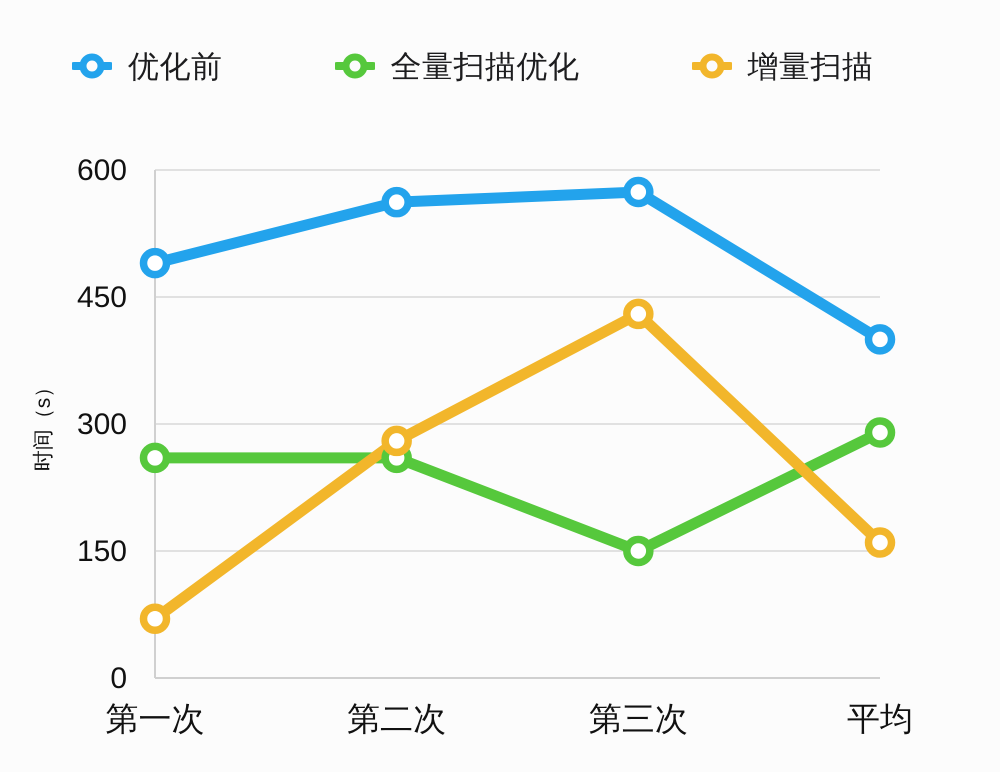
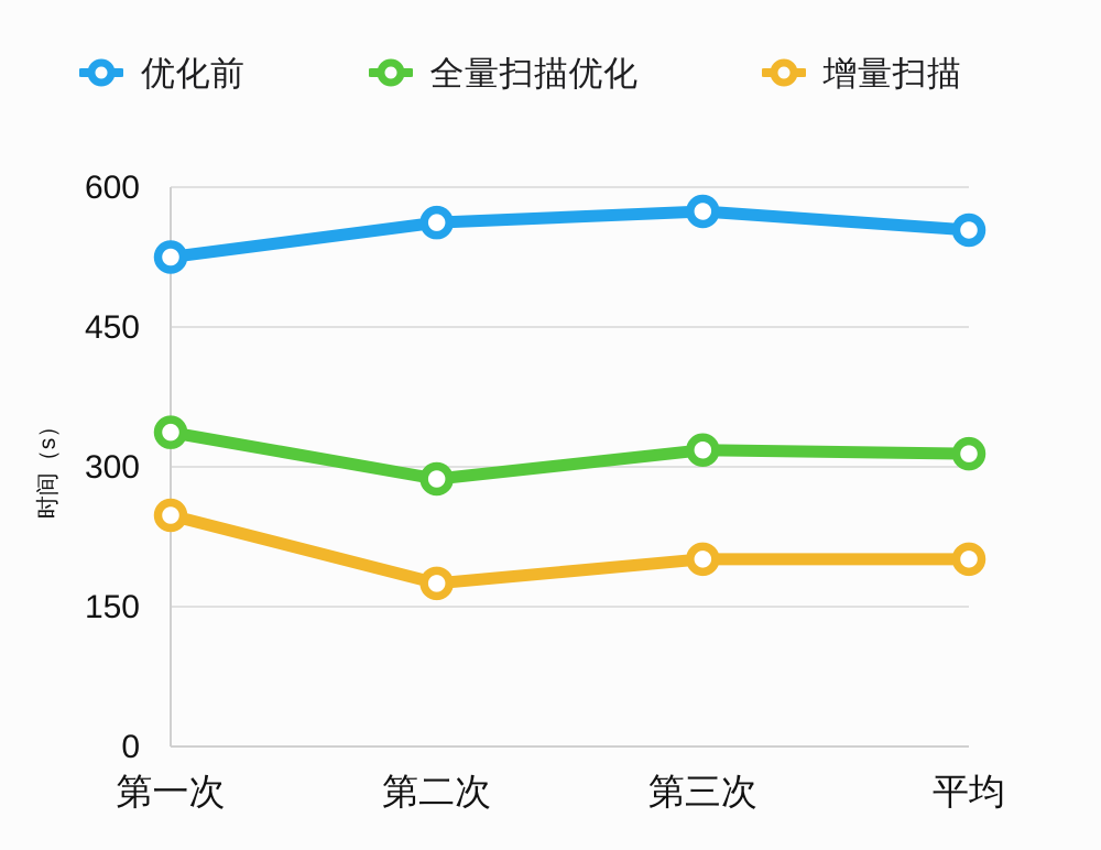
优化前/第一次: 490 -> 520
全量扫描优化/第一次: 260 -> 340
增量扫描/第一次: 70 -> 250
全量扫描优化/第二次: 260 -> 290
增量扫描/第二次: 280 -> 180
全量扫描优化/第三次: 150 -> 320
增量扫描/第三次: 430 -> 200
优化前/平均: 400 -> 550
全量扫描优化/平均: 290 -> 310
增量扫描/平均: 160 -> 200
